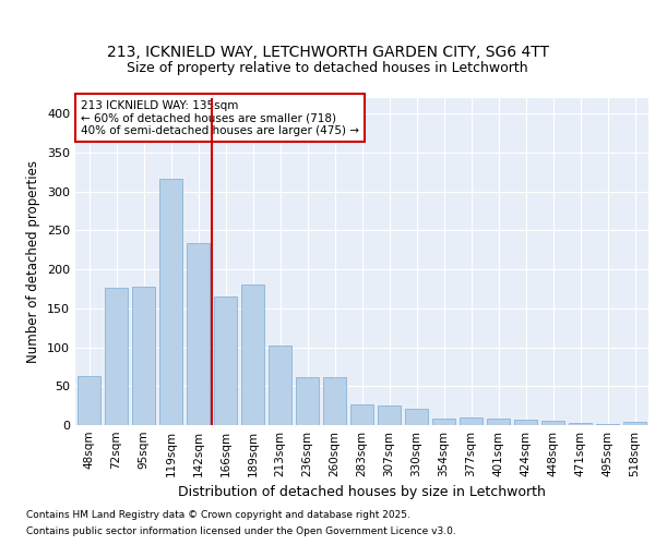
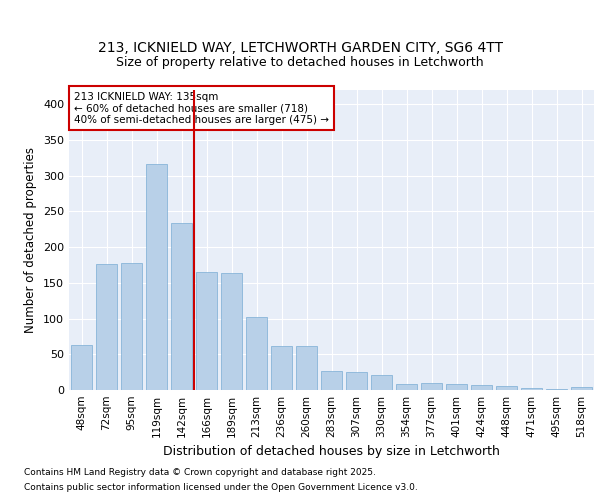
189sqm: 180 -> 164
